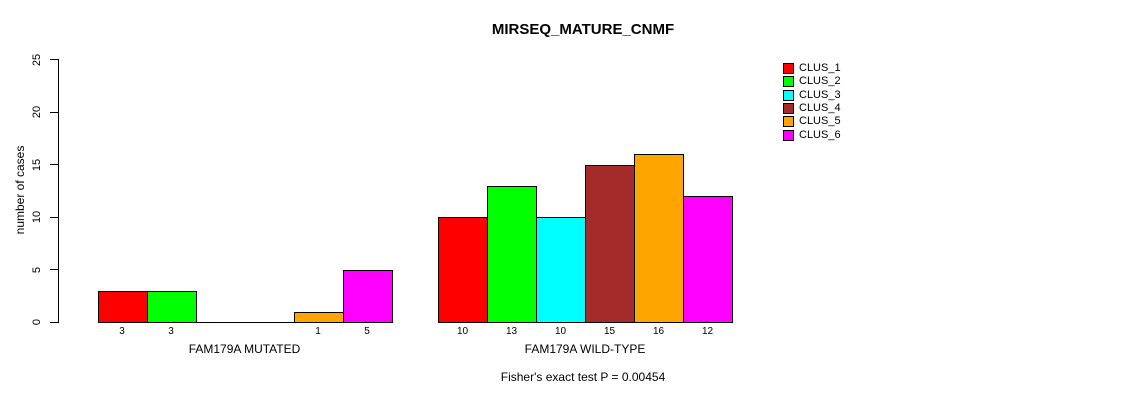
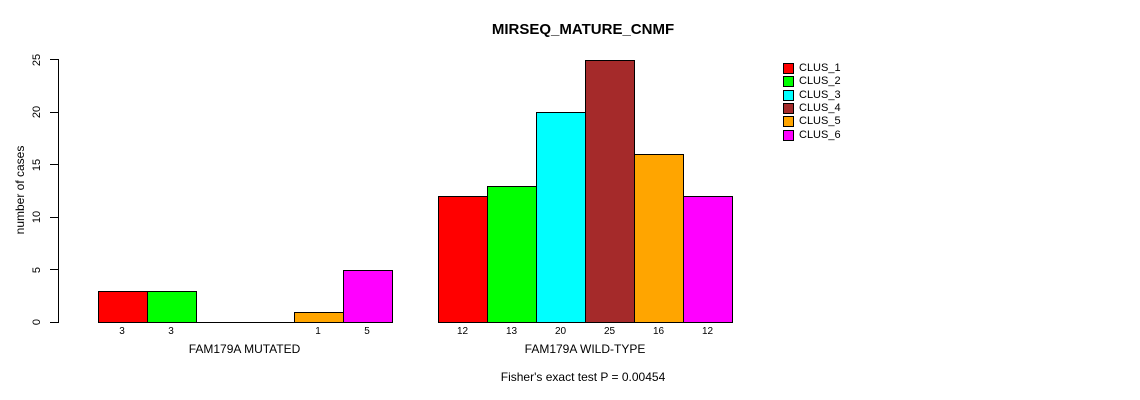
CLUS_1/FAM179A WILD-TYPE: 10 -> 12
CLUS_3/FAM179A WILD-TYPE: 10 -> 20
CLUS_4/FAM179A WILD-TYPE: 15 -> 25
